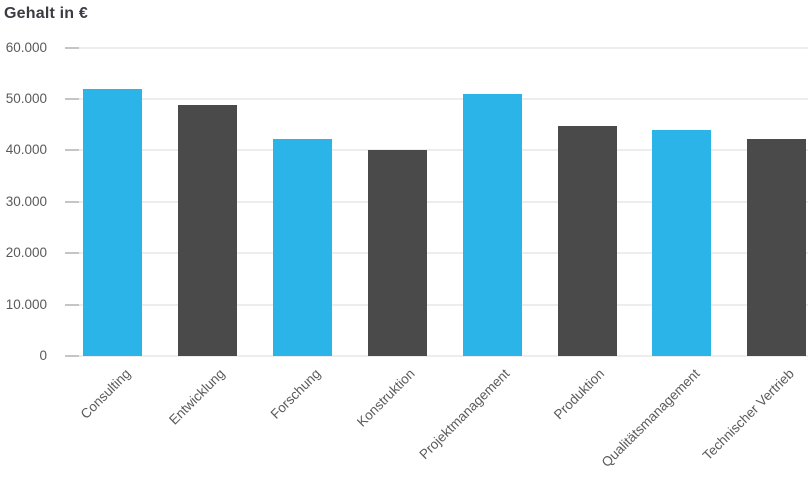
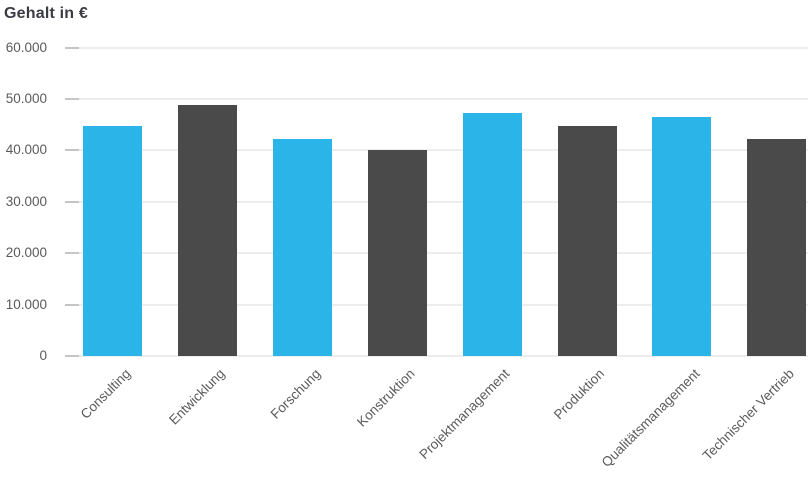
Consulting: 52000 -> 45000
Projektmanagement: 51000 -> 47000
Qualitätsmanagement: 44000 -> 46000
